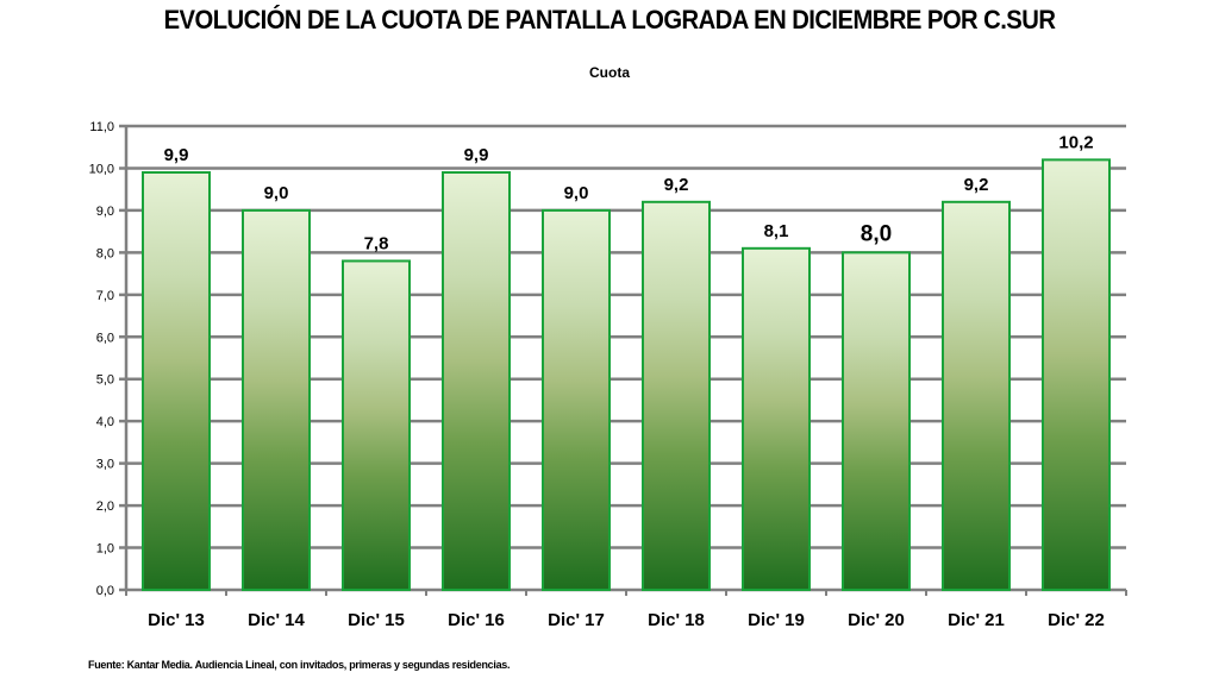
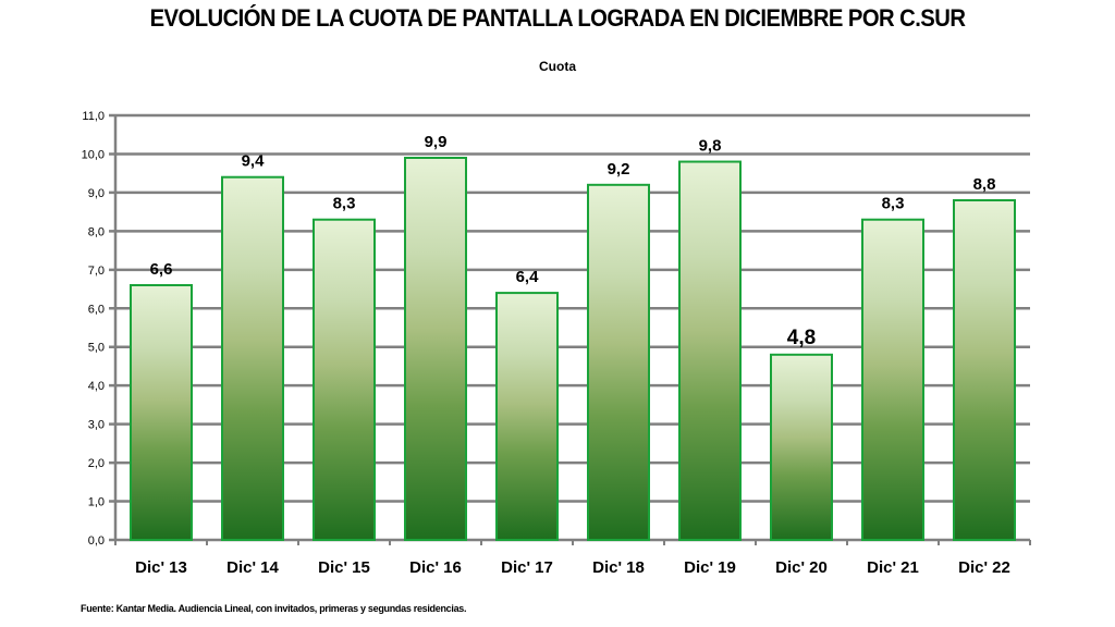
Dic' 13: 9,9 -> 6,6
Dic' 14: 9,0 -> 9,4
Dic' 15: 7,8 -> 8,3
Dic' 17: 9,0 -> 6,4
Dic' 19: 8,1 -> 9,8
Dic' 20: 8,0 -> 4,8
Dic' 21: 9,2 -> 8,3
Dic' 22: 10,2 -> 8,8
